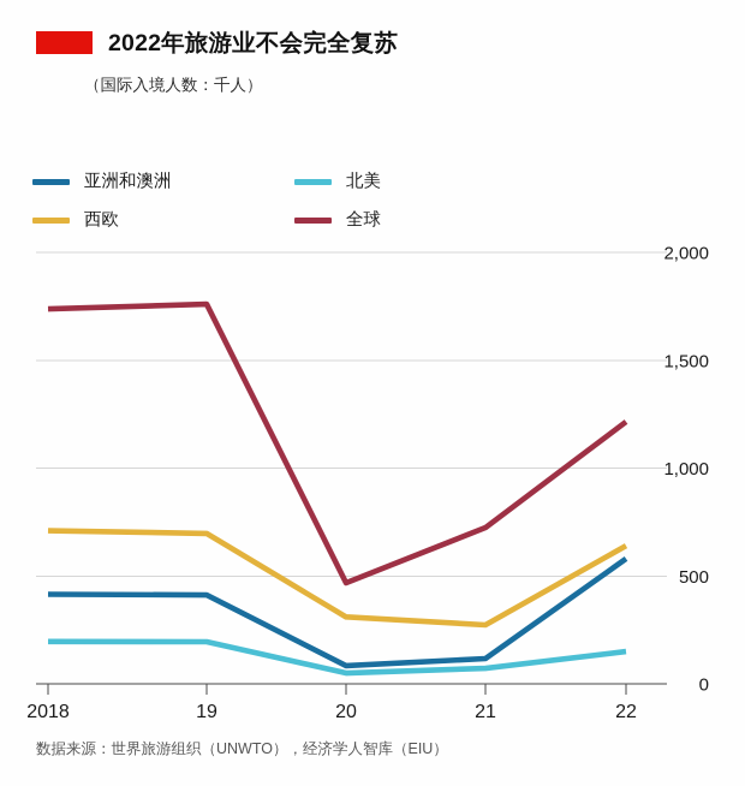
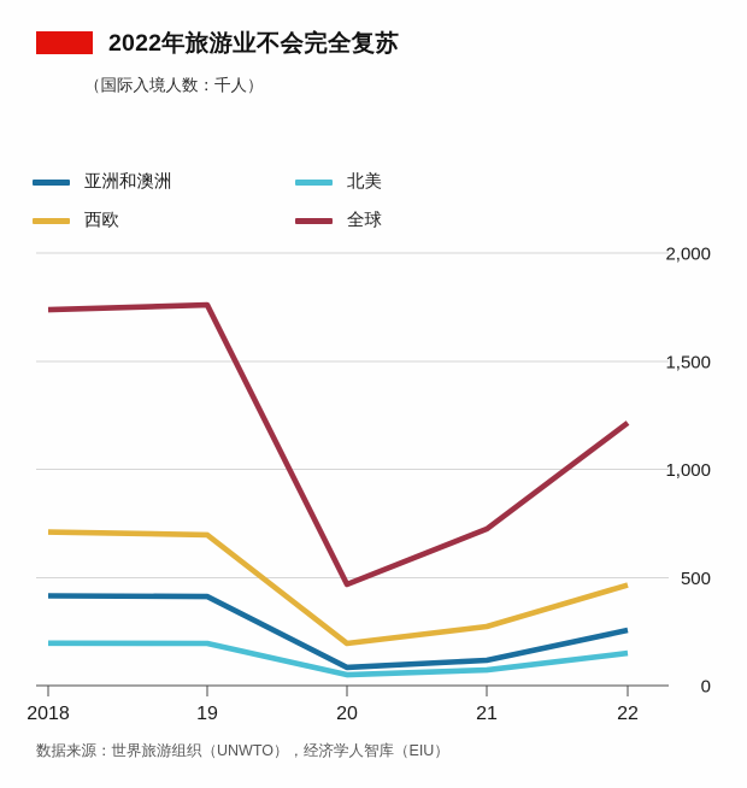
西欧/20: 310 -> 200
西欧/22: 640 -> 460
亚洲和澳洲/22: 580 -> 260
